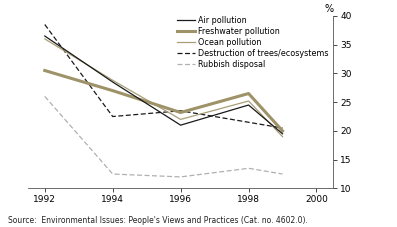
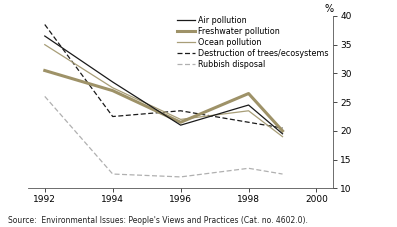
Ocean pollution/1992: 36.0 -> 35.0
Ocean pollution/1994: 28.8 -> 27.5
Freshwater pollution/1996: 23.2 -> 21.5
Ocean pollution/1998: 25.2 -> 23.5
